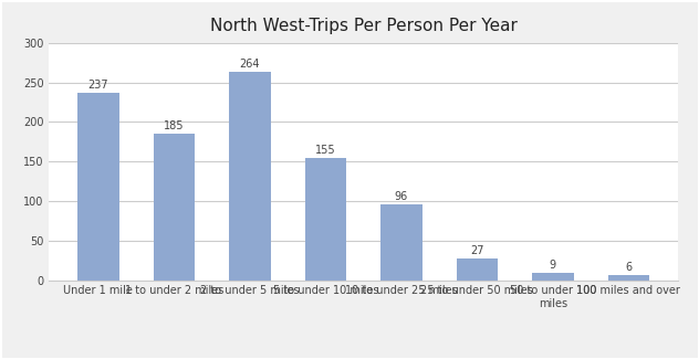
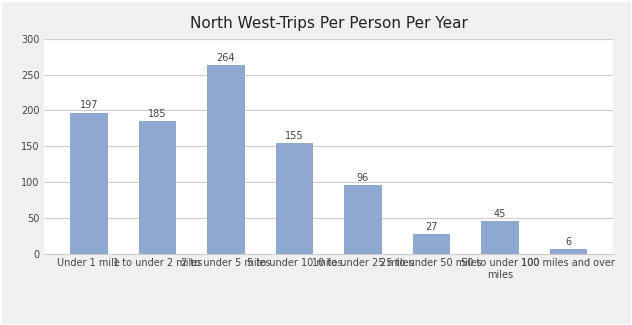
Under 1 mile: 237 -> 197
50 to under 100 miles: 9 -> 45
